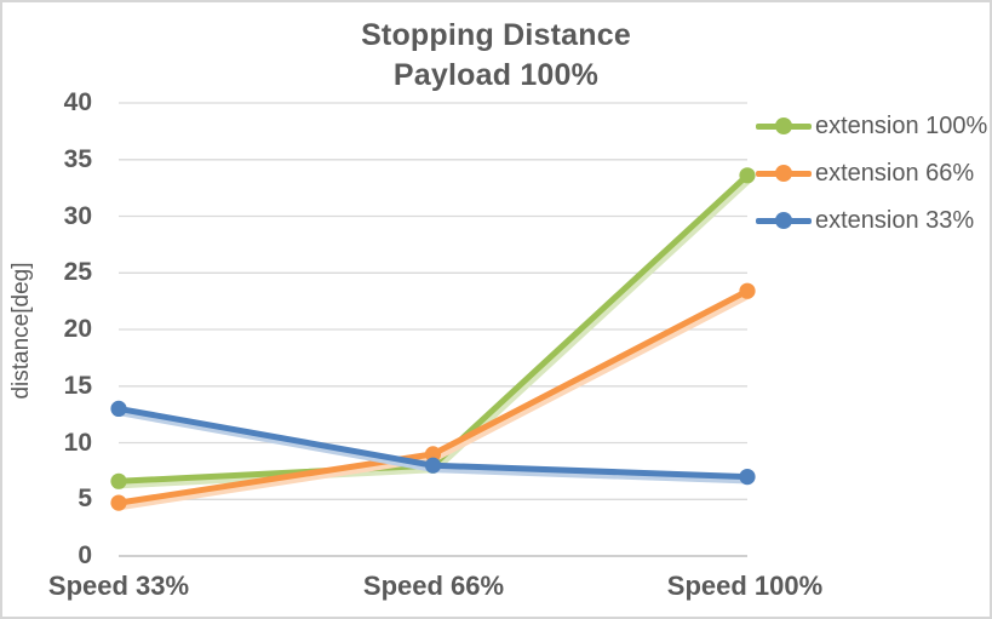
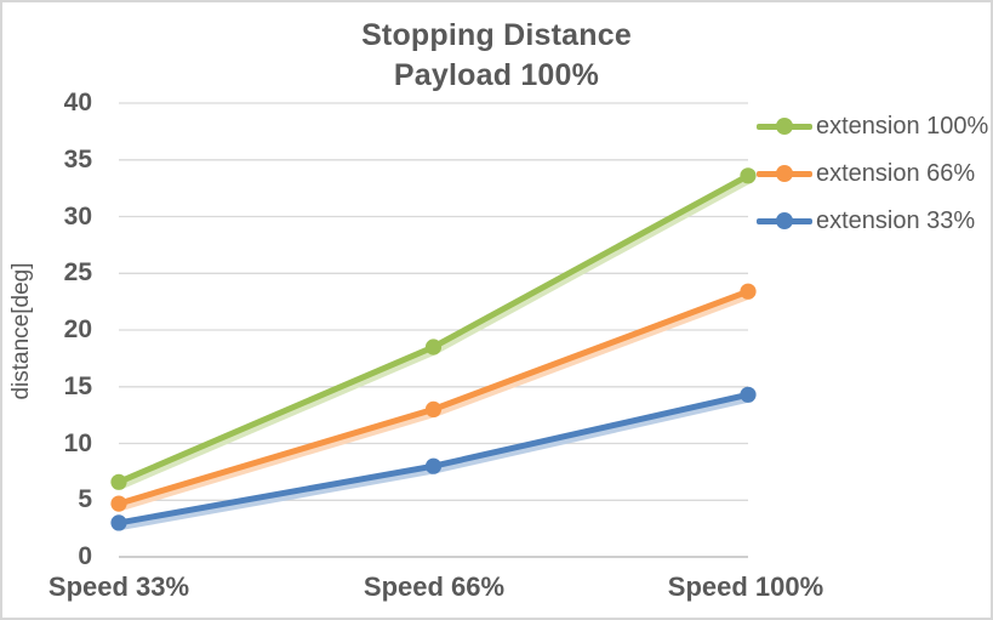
extension 33%/Speed 33%: 13 -> 3
extension 100%/Speed 66%: 8 -> 18
extension 66%/Speed 66%: 9 -> 13
extension 33%/Speed 100%: 7 -> 14
